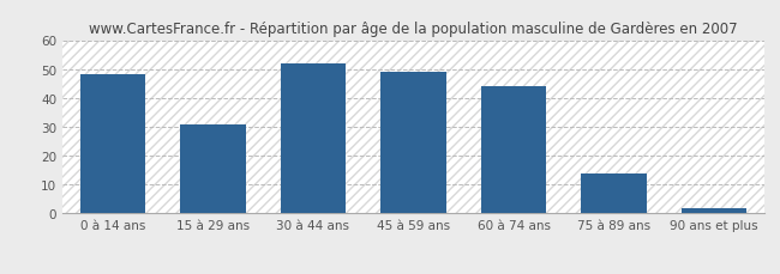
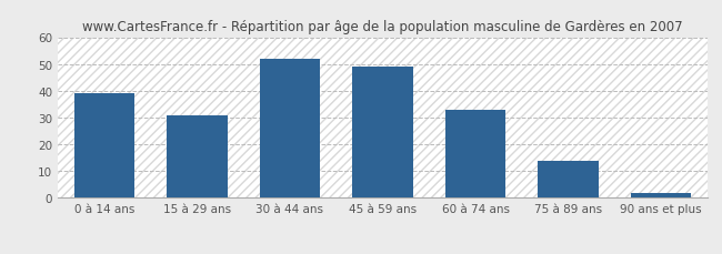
0 à 14 ans: 48 -> 39
60 à 74 ans: 44 -> 33
